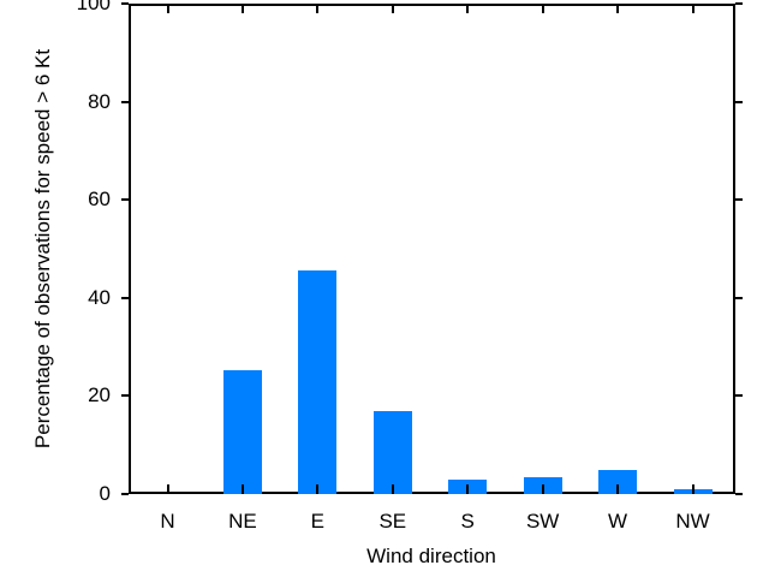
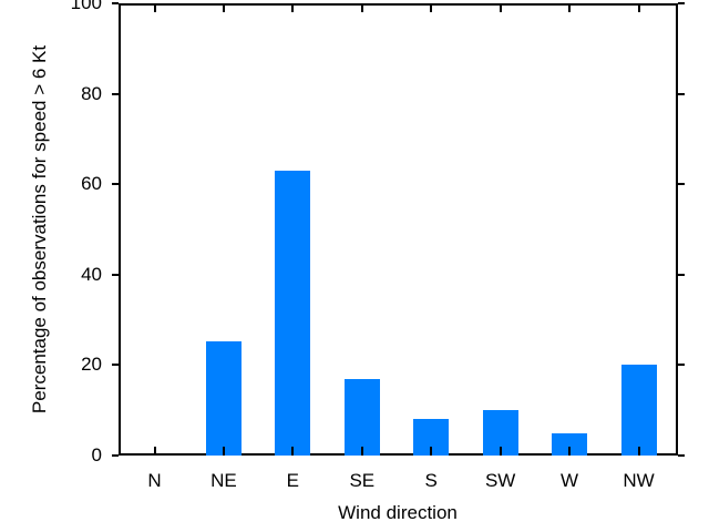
E: 46 -> 63
S: 3 -> 8
SW: 3 -> 10
NW: 1 -> 20
